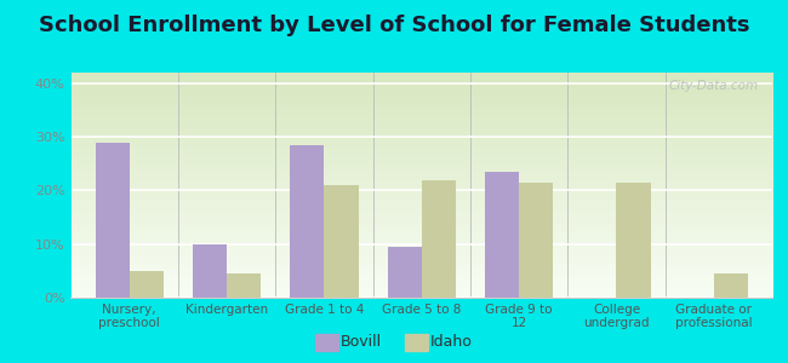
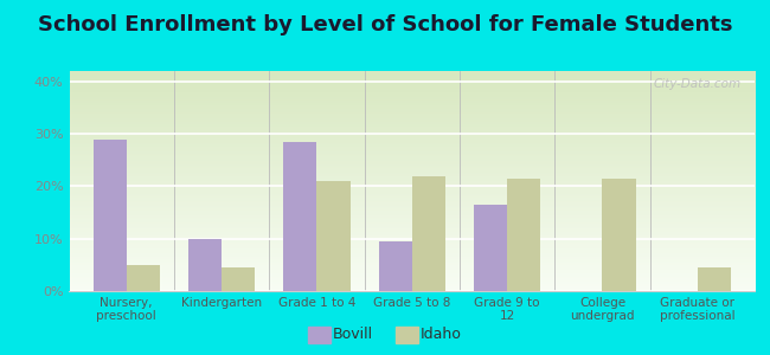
Bovill/Grade 9 to 12: 23.5% -> 16.5%
